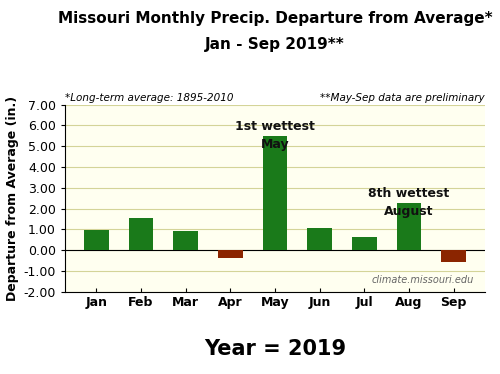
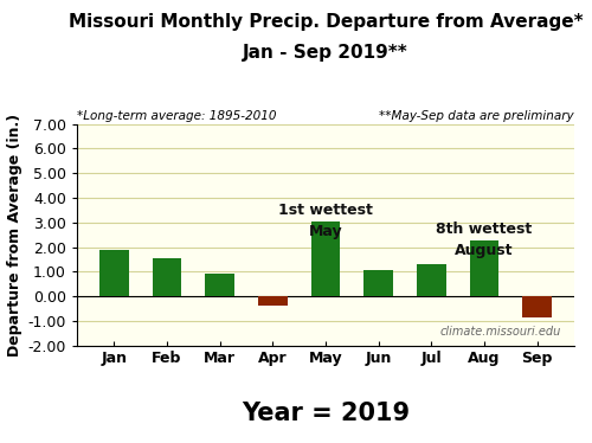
Jan: 0.95 -> 1.90
May: 5.50 -> 3.05
Jul: 0.63 -> 1.30
Sep: -0.55 -> -0.85
